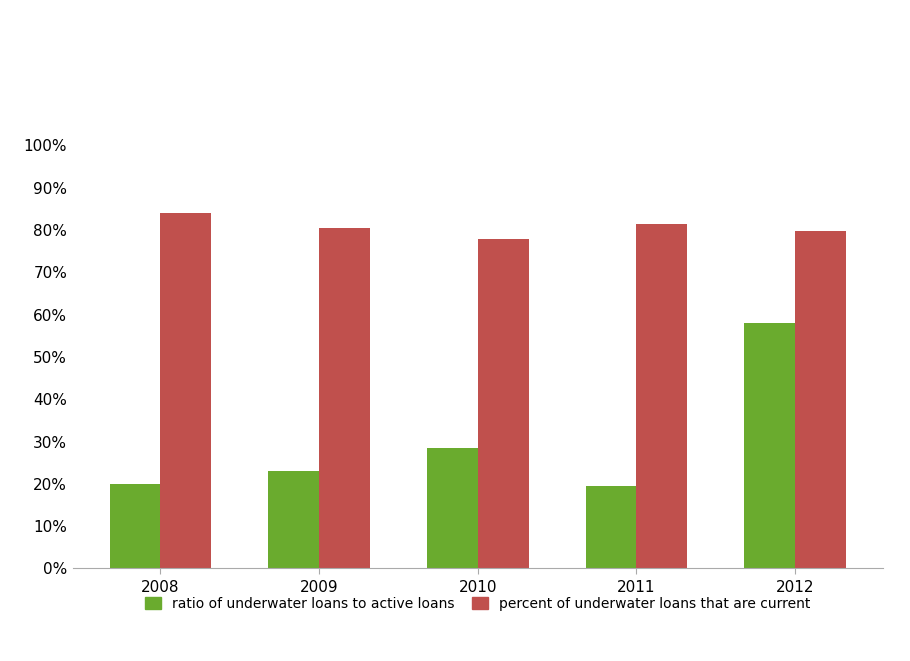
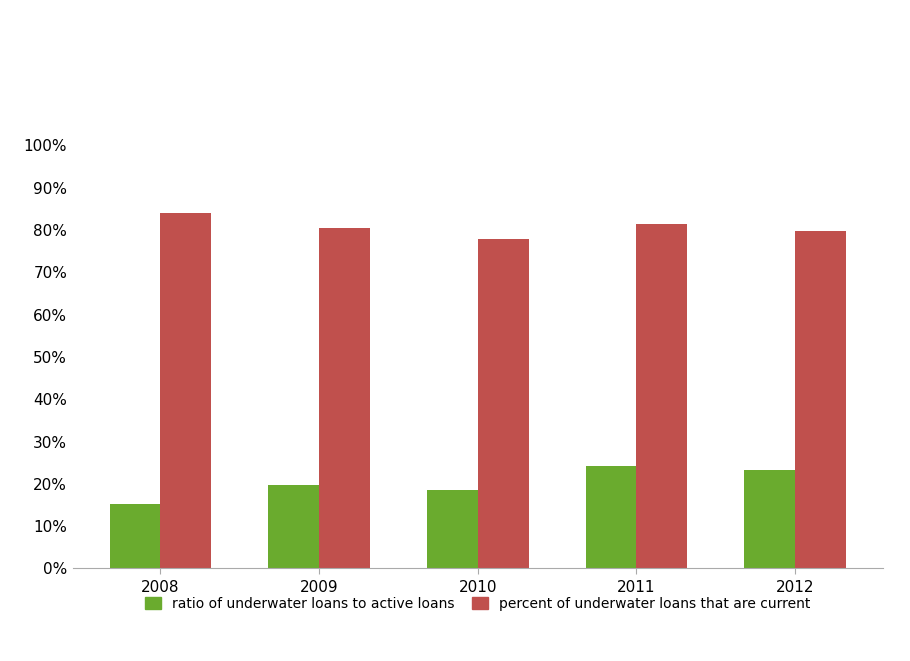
ratio of underwater loans to active loans/2008: 20.0% -> 15.2%
ratio of underwater loans to active loans/2009: 23.0% -> 19.8%
ratio of underwater loans to active loans/2010: 28.5% -> 18.5%
ratio of underwater loans to active loans/2011: 19.5% -> 24.2%
ratio of underwater loans to active loans/2012: 58.0% -> 23.2%
